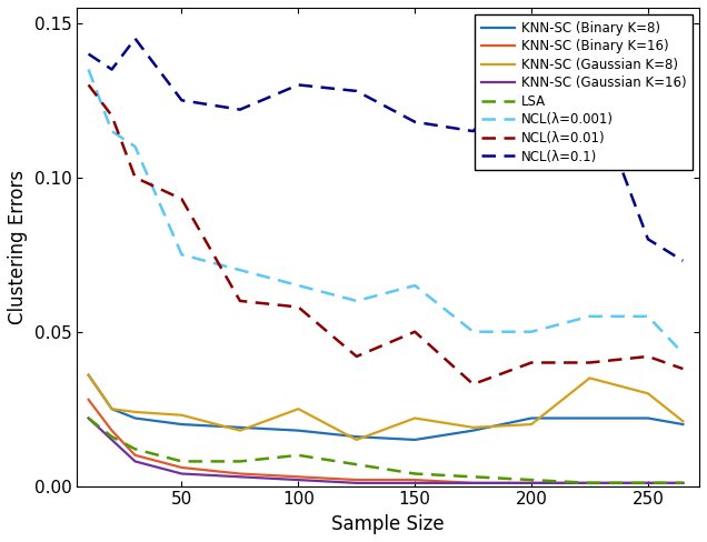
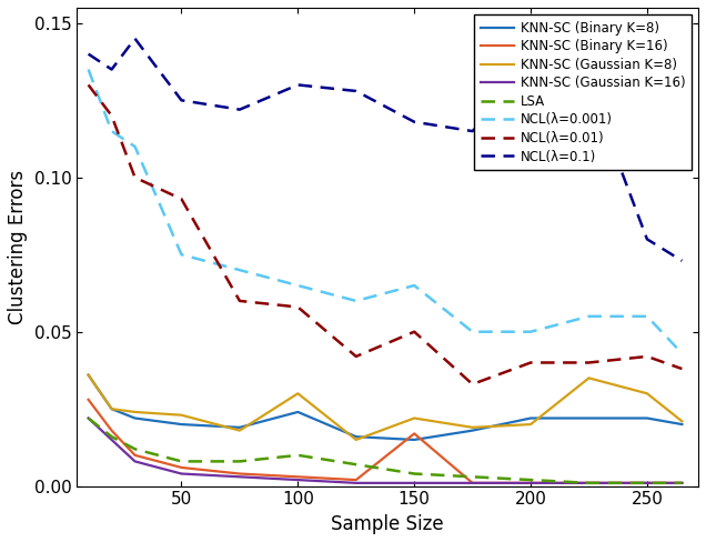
KNN-SC (Binary K=8)/100: 0.018 -> 0.024
KNN-SC (Gaussian K=8)/100: 0.025 -> 0.030
KNN-SC (Binary K=16)/150: 0.002 -> 0.017
